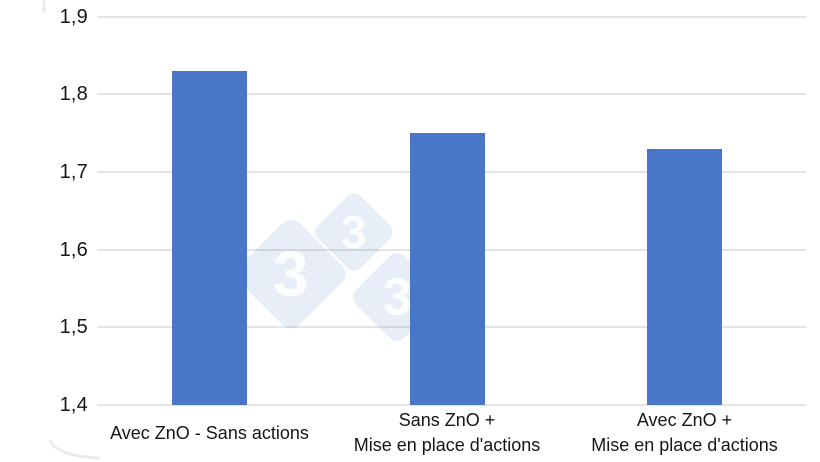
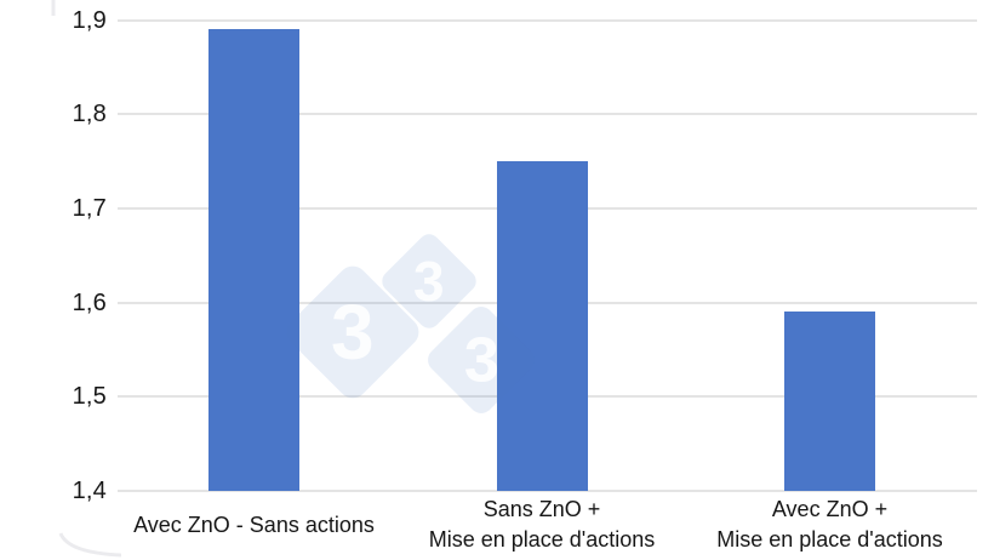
Avec ZnO - Sans actions: 1,83 -> 1,89
Avec ZnO + Mise en place d'actions: 1,73 -> 1,59
